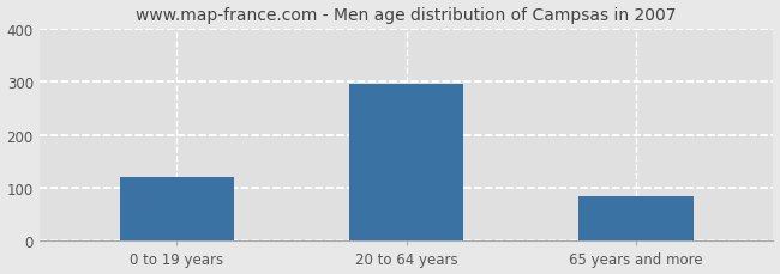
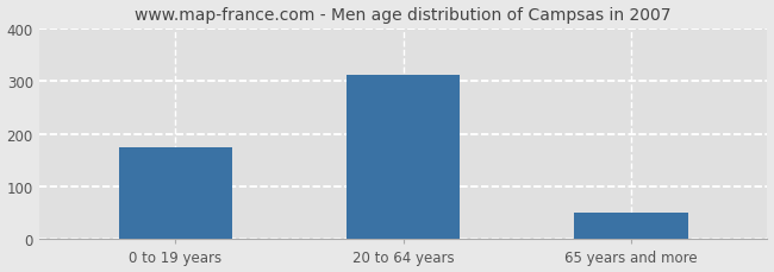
0 to 19 years: 120 -> 175
20 to 64 years: 295 -> 313
65 years and more: 85 -> 50
